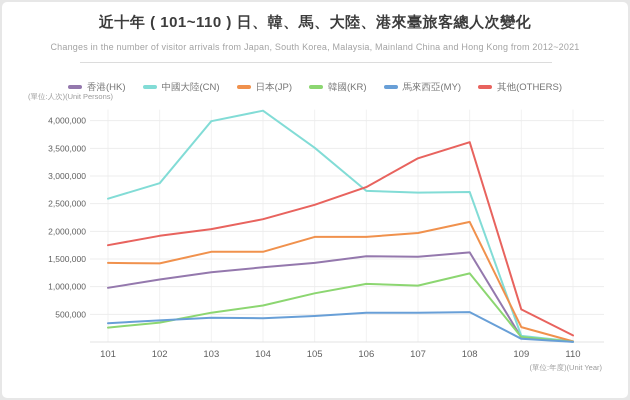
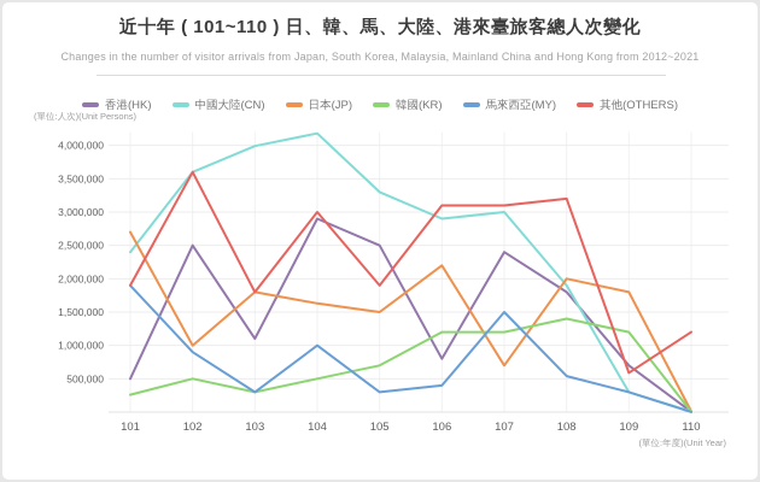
香港(HK)/101: 1000000 -> 500000
中國大陸(CN)/101: 2600000 -> 2400000
日本(JP)/101: 1400000 -> 2700000
馬來西亞(MY)/101: 300000 -> 1900000
其他(OTHERS)/101: 1800000 -> 1900000
香港(HK)/102: 1100000 -> 2500000
中國大陸(CN)/102: 2900000 -> 3600000
日本(JP)/102: 1400000 -> 1000000
韓國(KR)/102: 400000 -> 500000
馬來西亞(MY)/102: 400000 -> 900000
其他(OTHERS)/102: 1900000 -> 3600000
香港(HK)/103: 1300000 -> 1100000
日本(JP)/103: 1600000 -> 1800000
韓國(KR)/103: 500000 -> 300000
馬來西亞(MY)/103: 400000 -> 300000
其他(OTHERS)/103: 2000000 -> 1800000
香港(HK)/104: 1400000 -> 2900000
韓國(KR)/104: 700000 -> 500000
馬來西亞(MY)/104: 400000 -> 1000000
其他(OTHERS)/104: 2200000 -> 3000000
香港(HK)/105: 1400000 -> 2500000
中國大陸(CN)/105: 3500000 -> 3300000
日本(JP)/105: 1900000 -> 1500000
韓國(KR)/105: 900000 -> 700000
馬來西亞(MY)/105: 500000 -> 300000
其他(OTHERS)/105: 2500000 -> 1900000
香港(HK)/106: 1600000 -> 800000
中國大陸(CN)/106: 2700000 -> 2900000
日本(JP)/106: 1900000 -> 2200000
韓國(KR)/106: 1000000 -> 1200000
馬來西亞(MY)/106: 500000 -> 400000
其他(OTHERS)/106: 2800000 -> 3100000
香港(HK)/107: 1500000 -> 2400000
中國大陸(CN)/107: 2700000 -> 3000000
日本(JP)/107: 2000000 -> 700000
韓國(KR)/107: 1000000 -> 1200000
馬來西亞(MY)/107: 500000 -> 1500000
其他(OTHERS)/107: 3300000 -> 3100000
香港(HK)/108: 1600000 -> 1800000
中國大陸(CN)/108: 2700000 -> 1900000
日本(JP)/108: 2200000 -> 2000000
韓國(KR)/108: 1200000 -> 1400000
其他(OTHERS)/108: 3600000 -> 3200000
香港(HK)/109: 100000 -> 700000
中國大陸(CN)/109: 100000 -> 300000
日本(JP)/109: 300000 -> 1800000
韓國(KR)/109: 100000 -> 1200000
馬來西亞(MY)/109: 100000 -> 300000
其他(OTHERS)/110: 100000 -> 1200000
